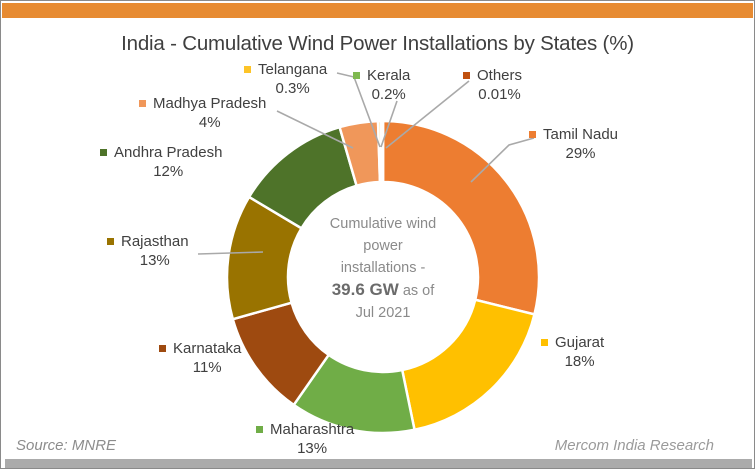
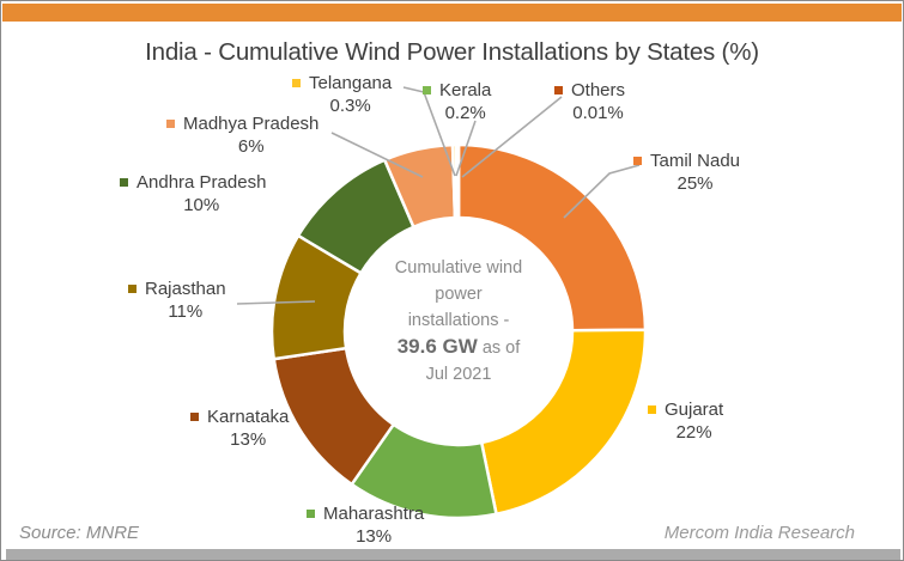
Tamil Nadu: 29% -> 25%
Gujarat: 18% -> 22%
Karnataka: 11% -> 13%
Rajasthan: 13% -> 11%
Andhra Pradesh: 12% -> 10%
Madhya Pradesh: 4% -> 6%
